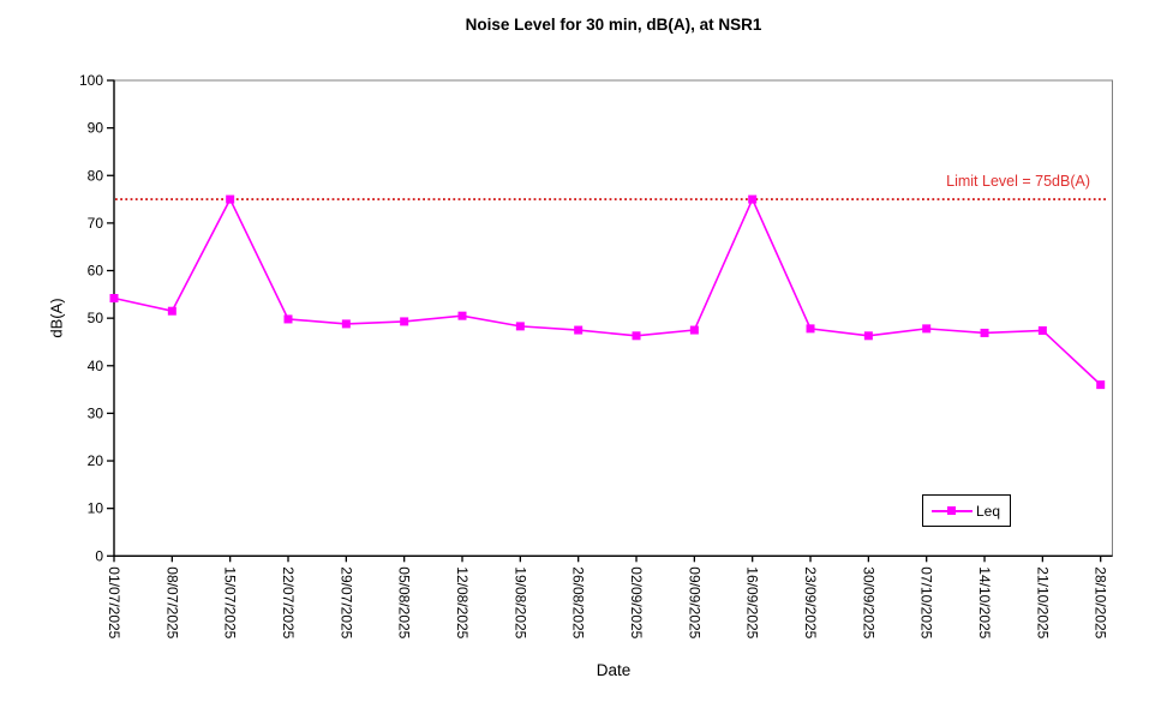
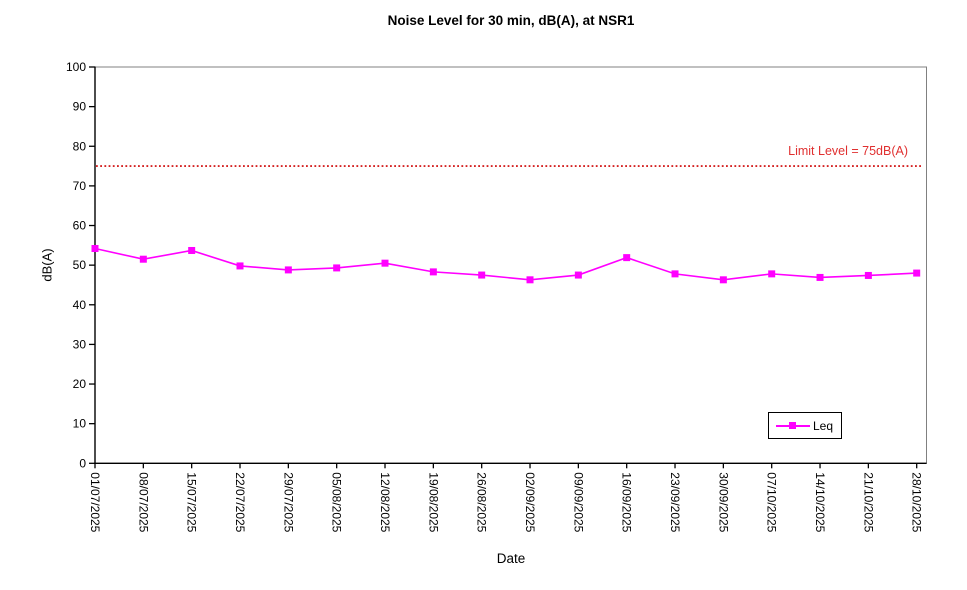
15/07/2025: 75 -> 54
16/09/2025: 75 -> 52
28/10/2025: 36 -> 48
